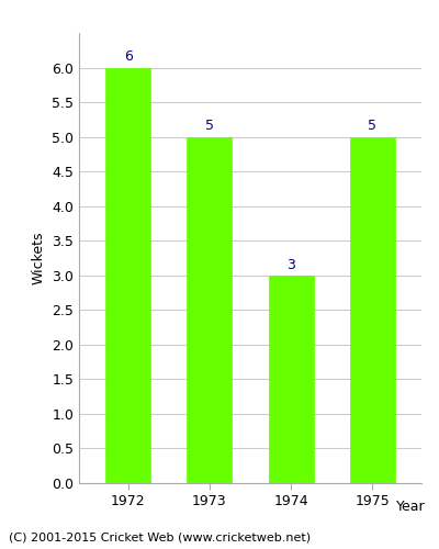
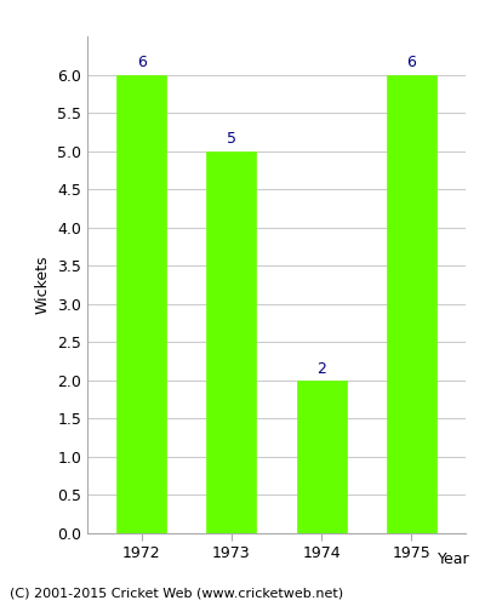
1974: 3 -> 2
1975: 5 -> 6
